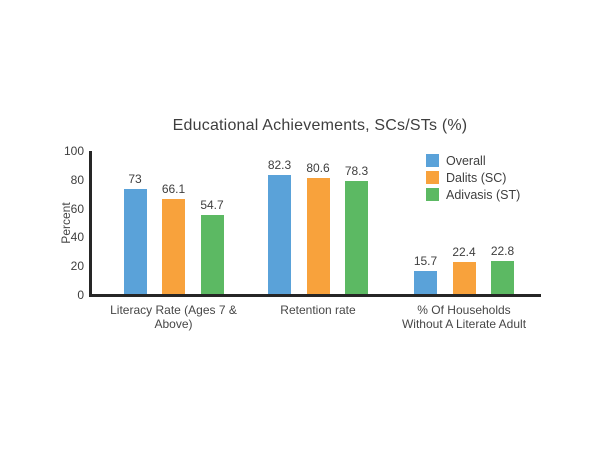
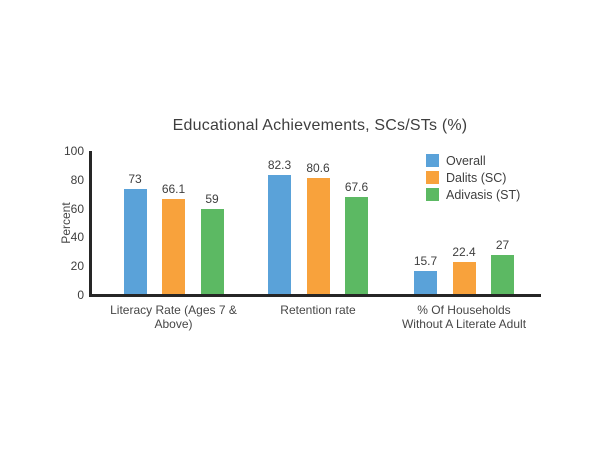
Adivasis (ST)/Literacy Rate (Ages 7 & Above): 54.7 -> 59
Adivasis (ST)/Retention rate: 78.3 -> 67.6
Adivasis (ST)/% Of Households Without A Literate Adult: 22.8 -> 27
